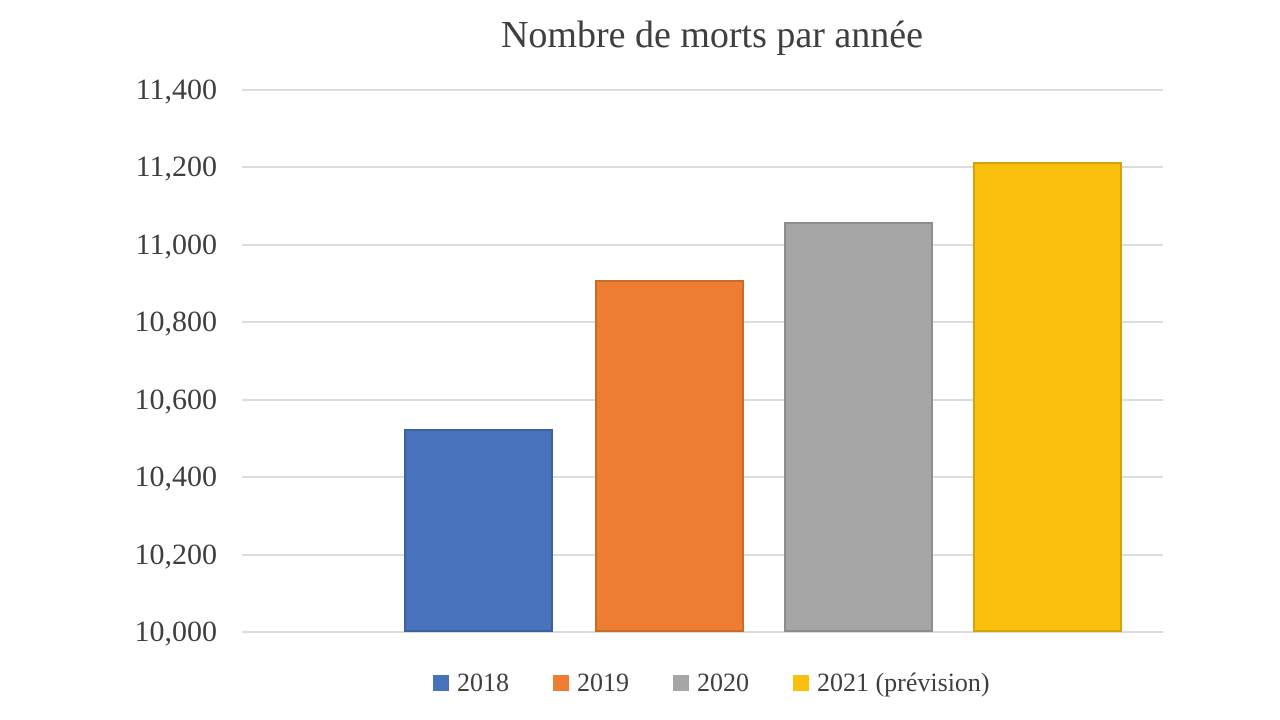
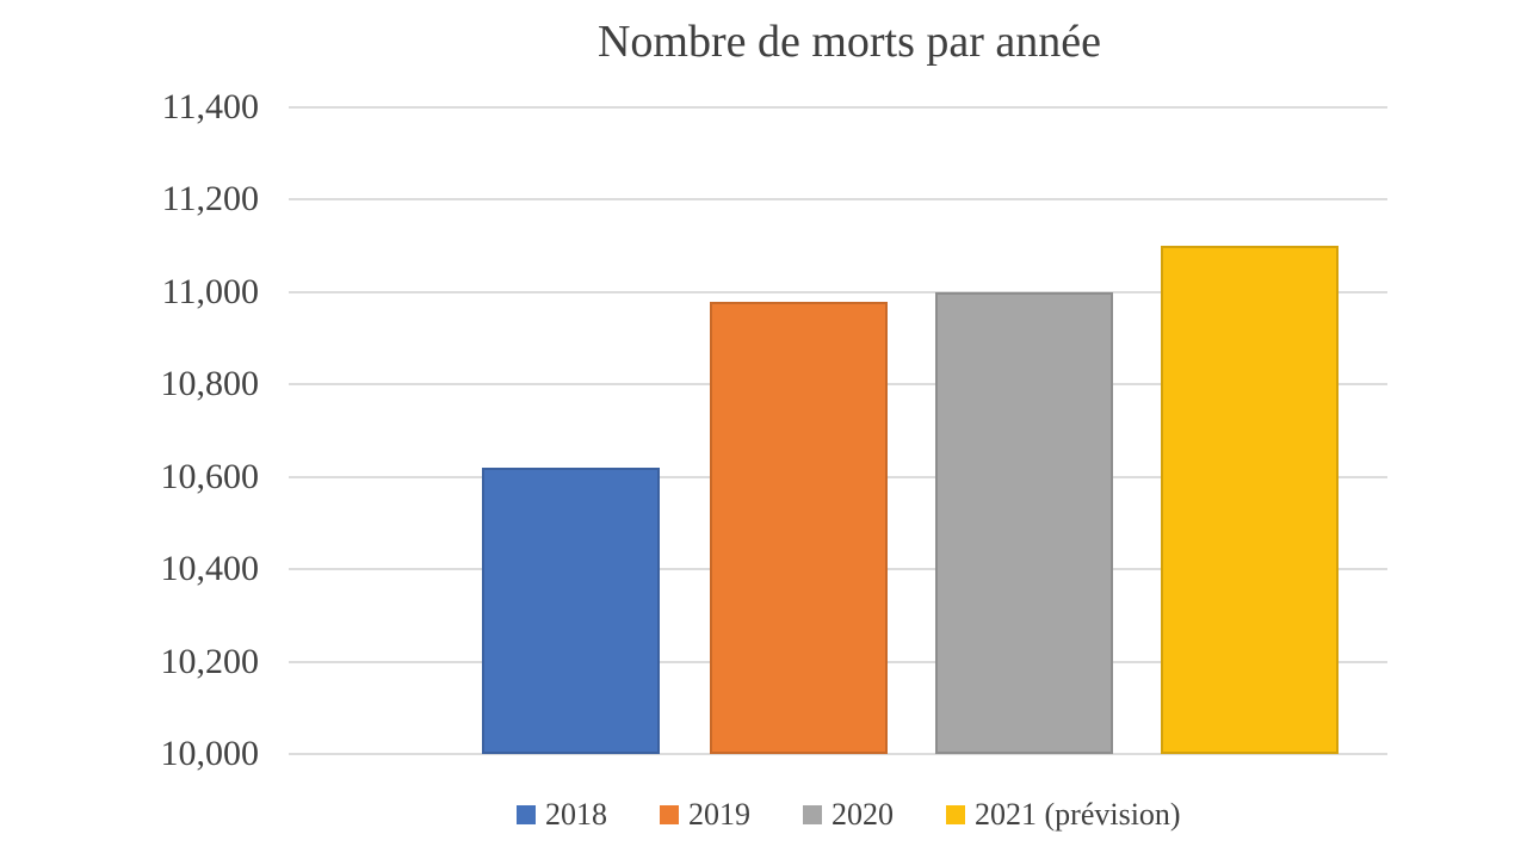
2018: 10520 -> 10620
2019: 10910 -> 10980
2020: 11060 -> 11000
2021 (prévision): 11220 -> 11100
